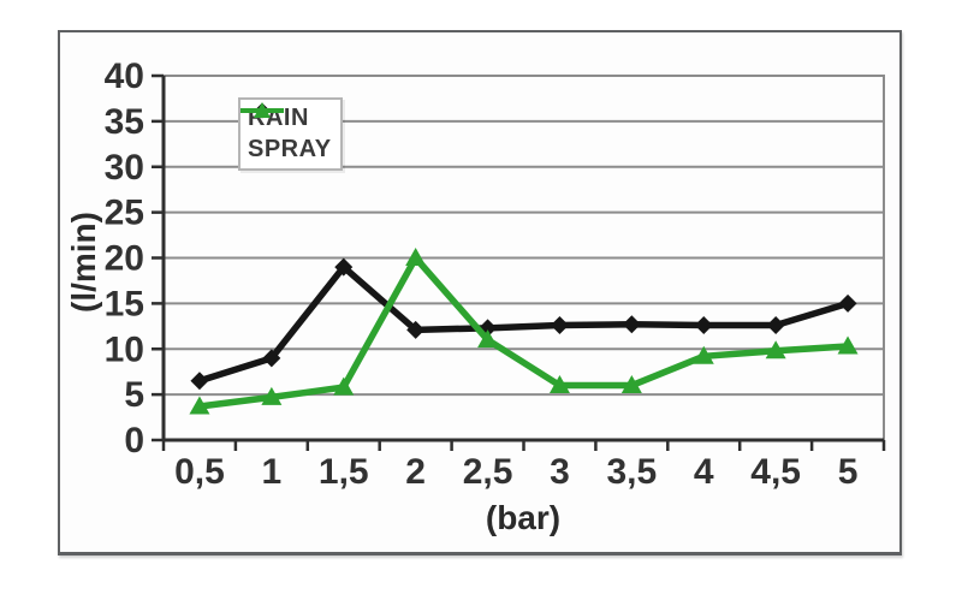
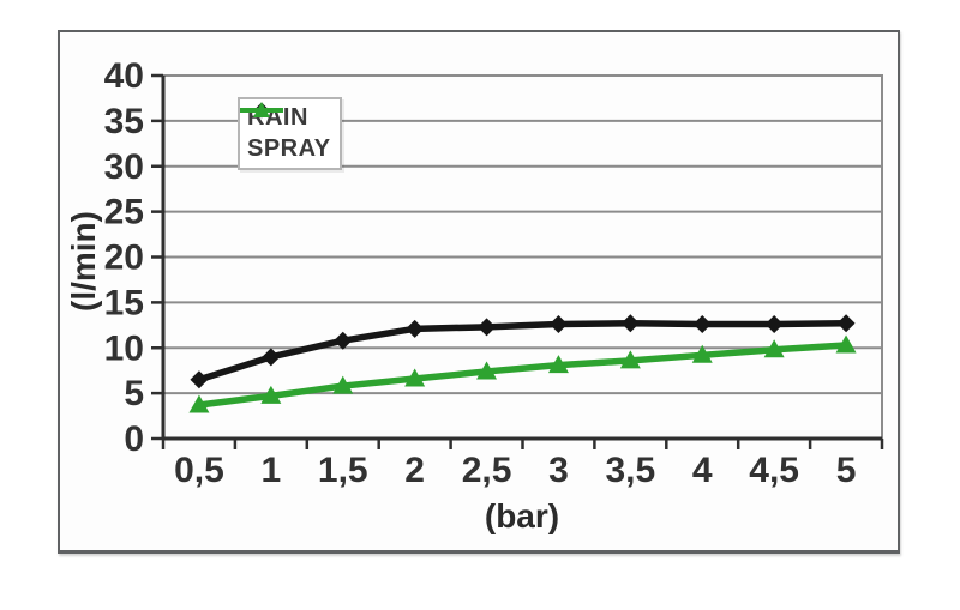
RAIN/1,5: 19 -> 11
SPRAY/2: 20 -> 7
SPRAY/2,5: 11 -> 7
SPRAY/3: 6 -> 8
SPRAY/3,5: 6 -> 9
RAIN/5: 15 -> 13
